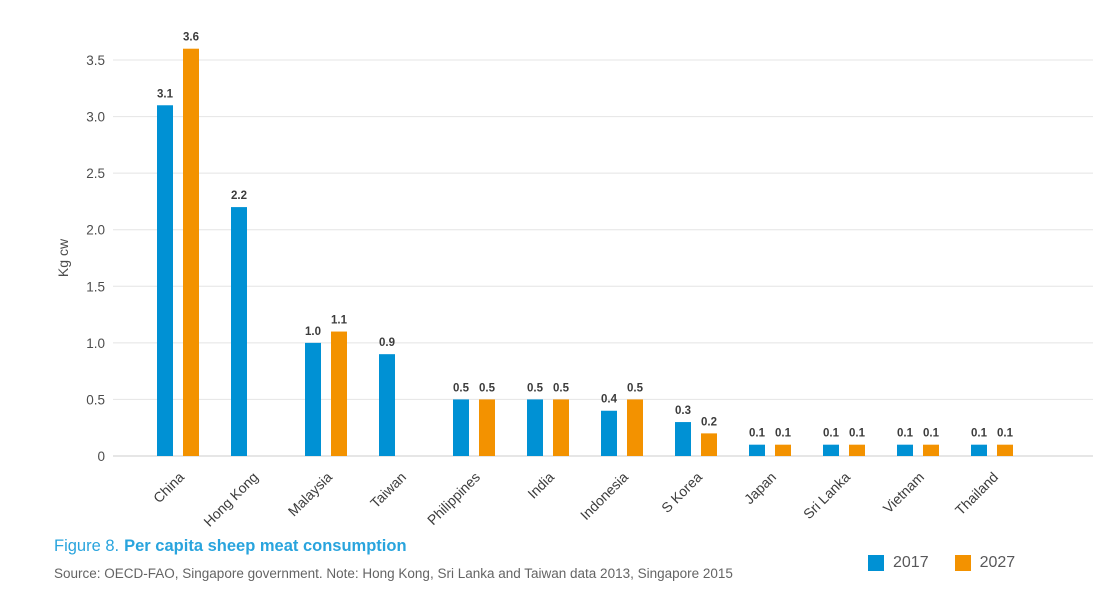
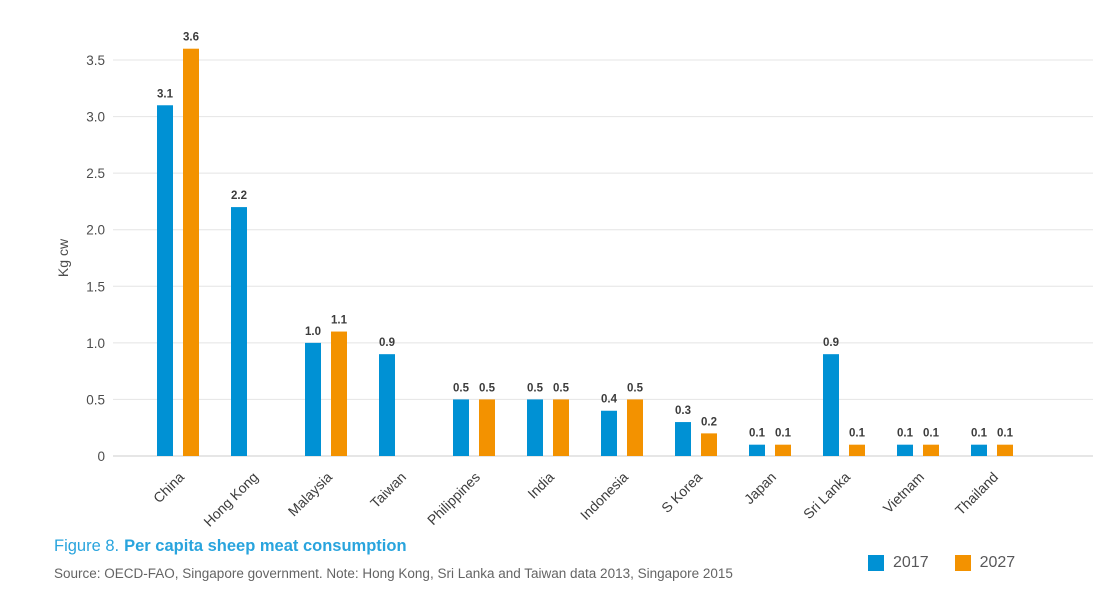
2017/Sri Lanka: 0.1 -> 0.9
